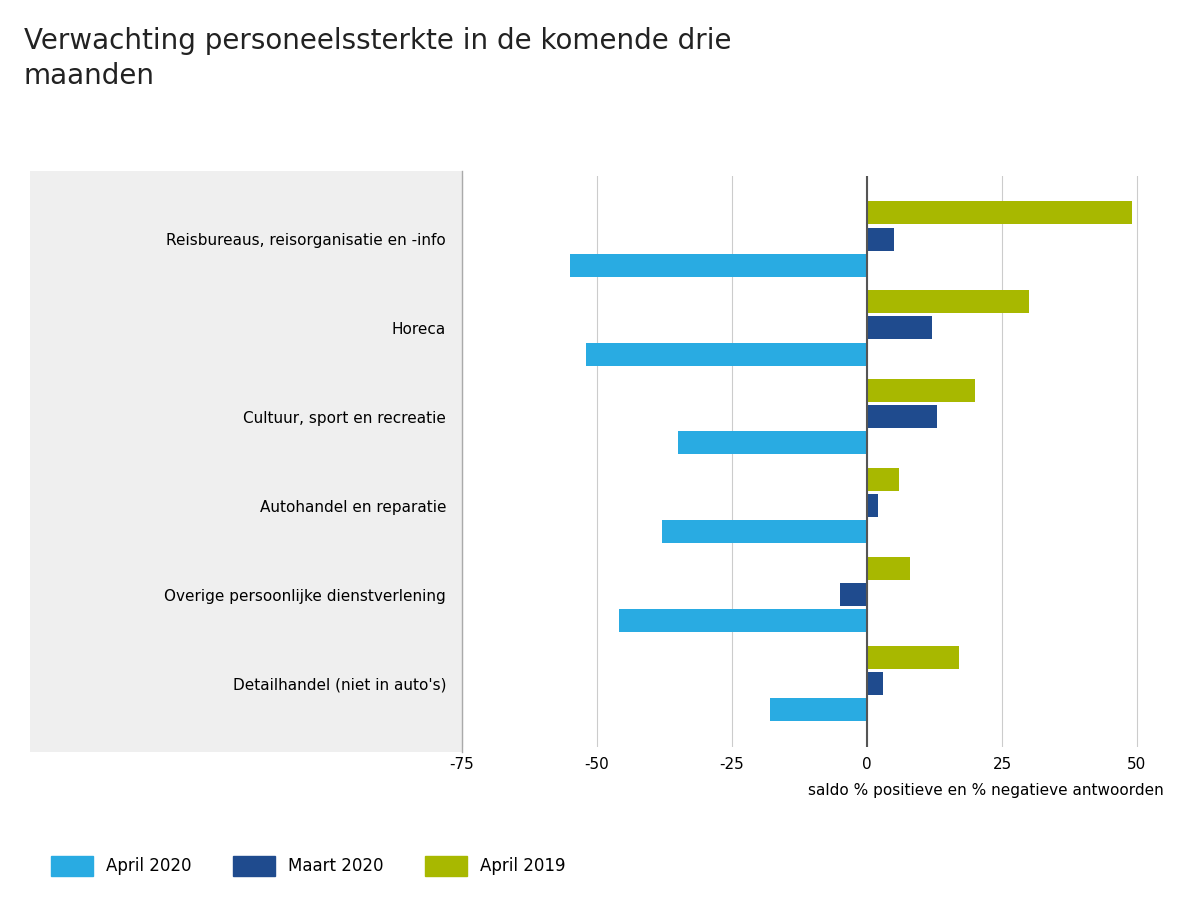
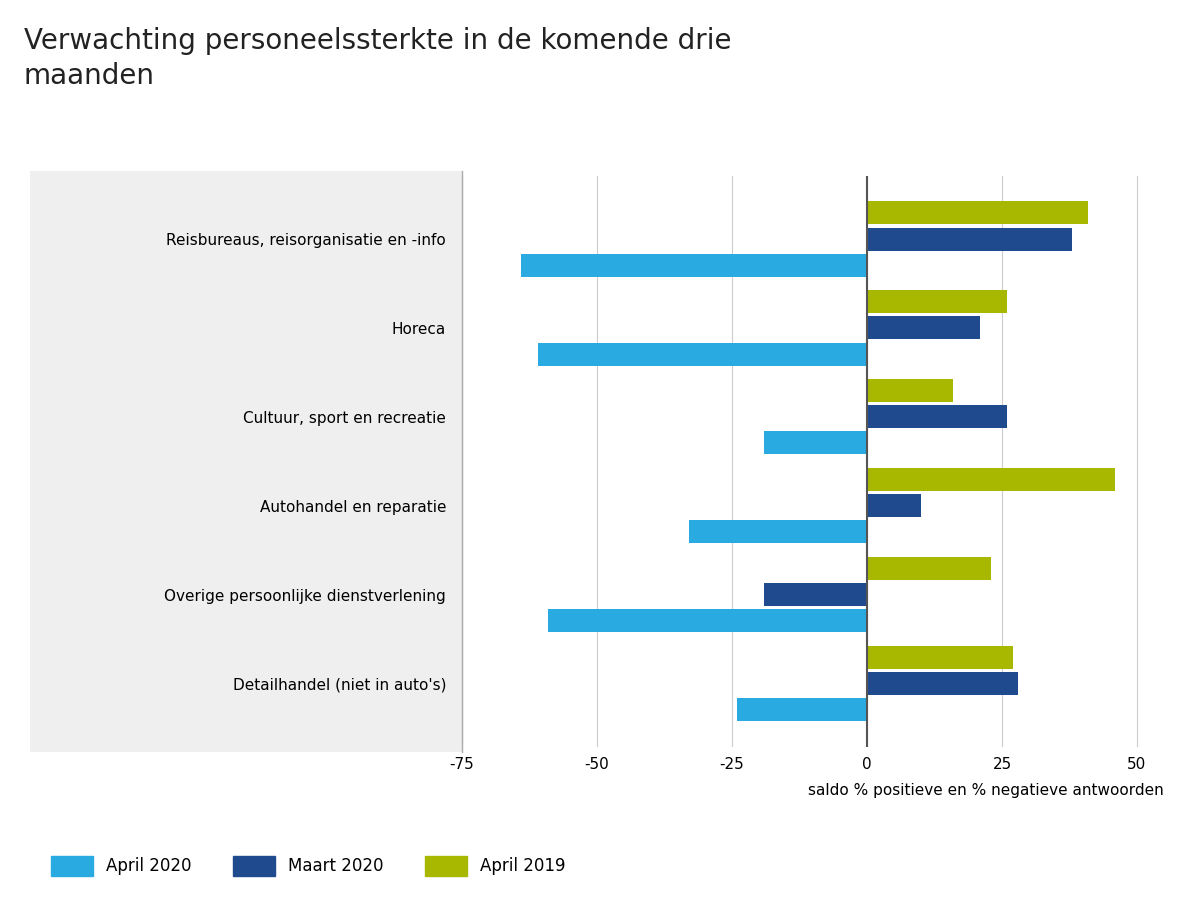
April 2019/Reisbureaus, reisorganisatie en -info: 49 -> 41
Maart 2020/Reisbureaus, reisorganisatie en -info: 5 -> 38
April 2020/Reisbureaus, reisorganisatie en -info: -55 -> -64
April 2019/Horeca: 30 -> 26
Maart 2020/Horeca: 12 -> 21
April 2020/Horeca: -52 -> -61
April 2019/Cultuur, sport en recreatie: 20 -> 16
Maart 2020/Cultuur, sport en recreatie: 13 -> 26
April 2020/Cultuur, sport en recreatie: -35 -> -19
April 2019/Autohandel en reparatie: 6 -> 46
Maart 2020/Autohandel en reparatie: 2 -> 10
April 2020/Autohandel en reparatie: -38 -> -33
April 2019/Overige persoonlijke dienstverlening: 8 -> 23
Maart 2020/Overige persoonlijke dienstverlening: -5 -> -19
April 2020/Overige persoonlijke dienstverlening: -46 -> -59
April 2019/Detailhandel (niet in auto's): 17 -> 27
Maart 2020/Detailhandel (niet in auto's): 3 -> 28
April 2020/Detailhandel (niet in auto's): -18 -> -24
